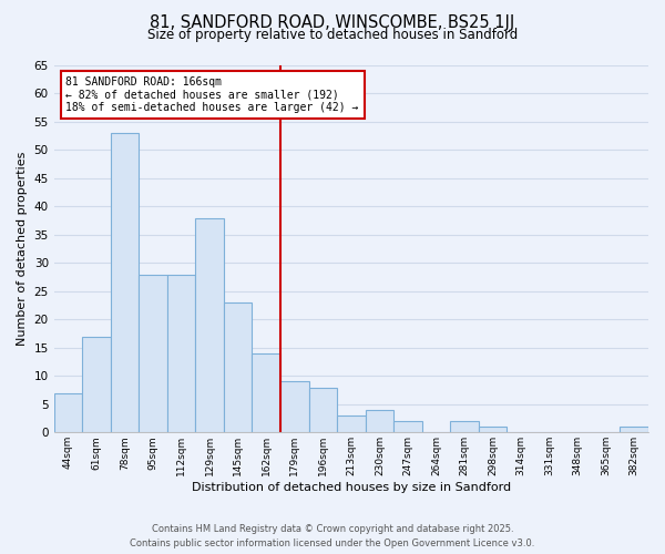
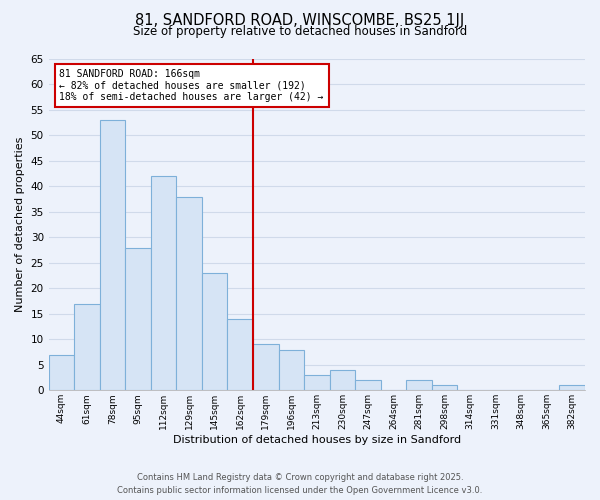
112sqm: 28 -> 42
